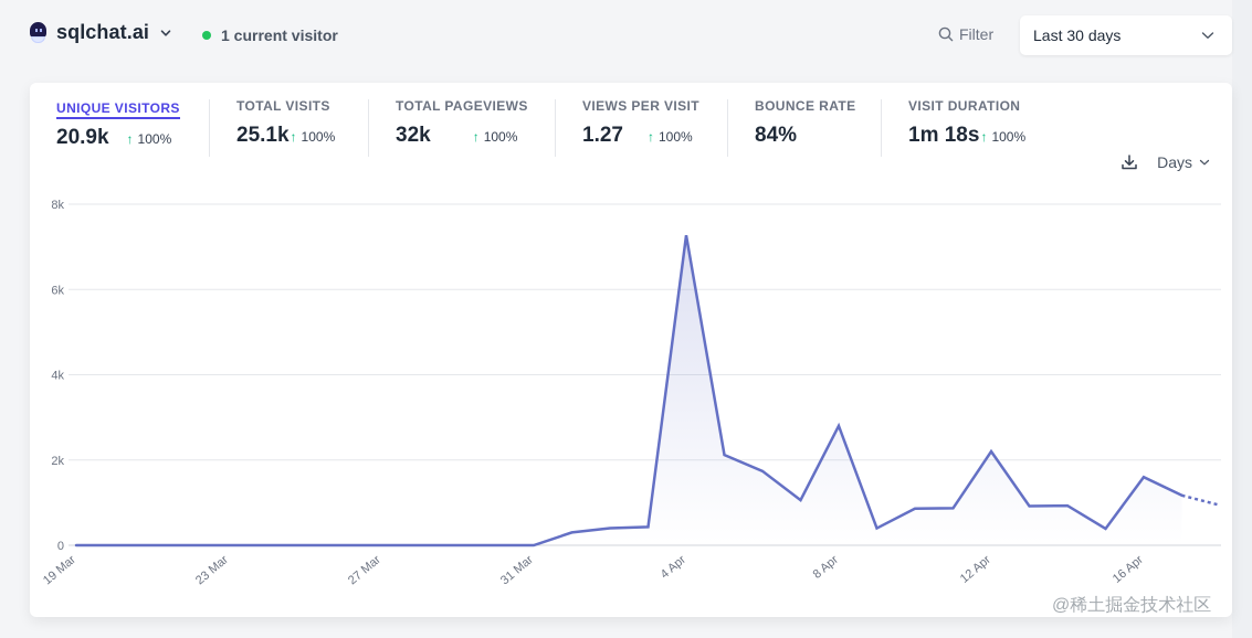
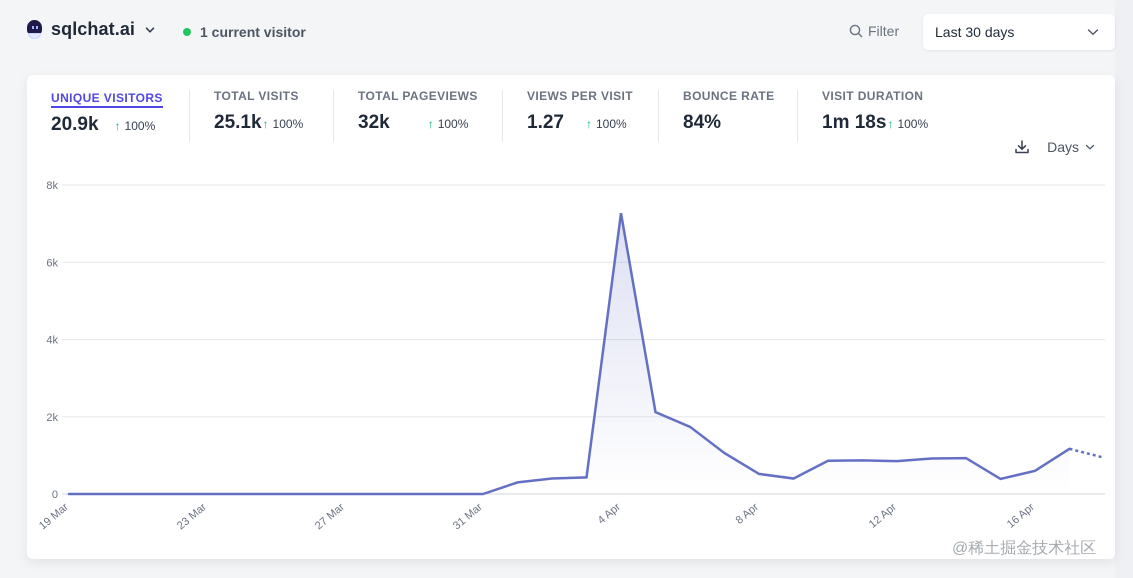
8 Apr: 2.8k -> 0.5k
12 Apr: 2.2k -> 0.8k
16 Apr: 1.6k -> 0.6k
